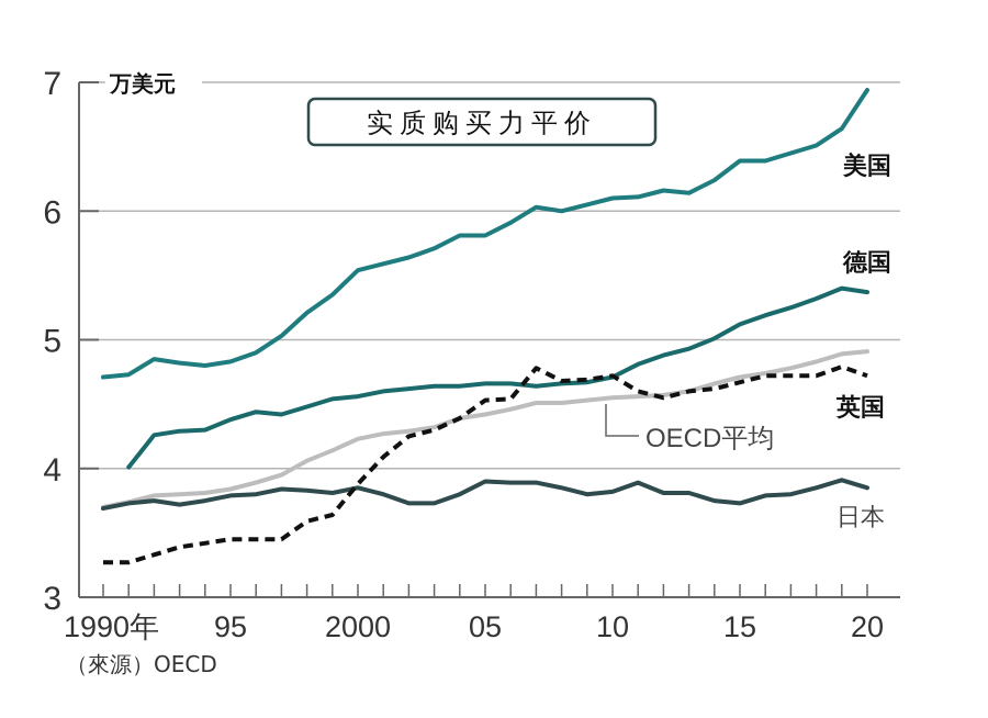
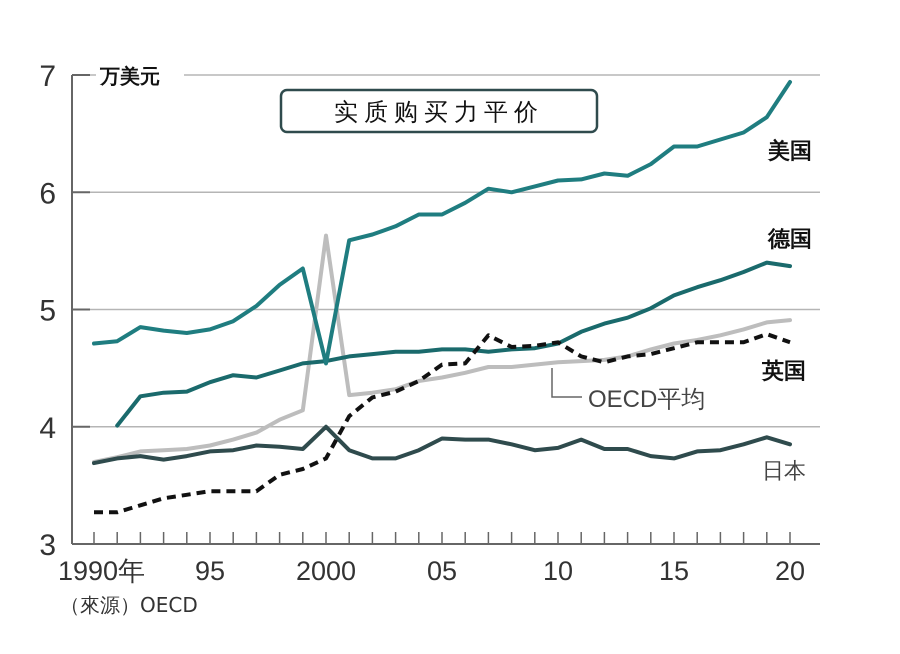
美国/2000: 5.54 -> 4.54
OECD平均/2000: 4.23 -> 5.63
英国/2000: 3.88 -> 3.73
日本/2000: 3.85 -> 4.00
